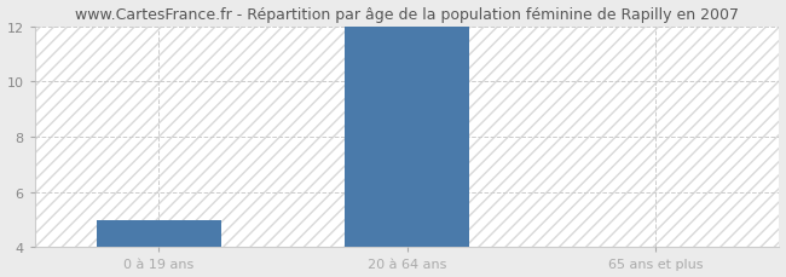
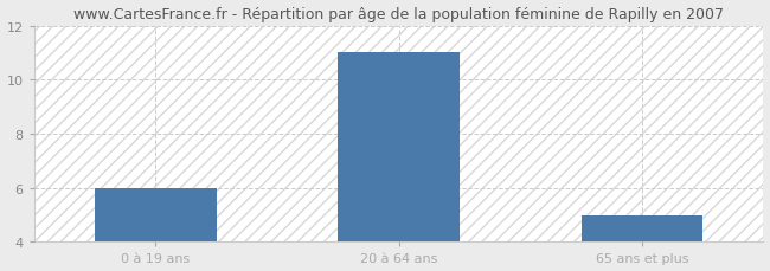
0 à 19 ans: 5 -> 6
20 à 64 ans: 12 -> 11
65 ans et plus: 4 -> 5
